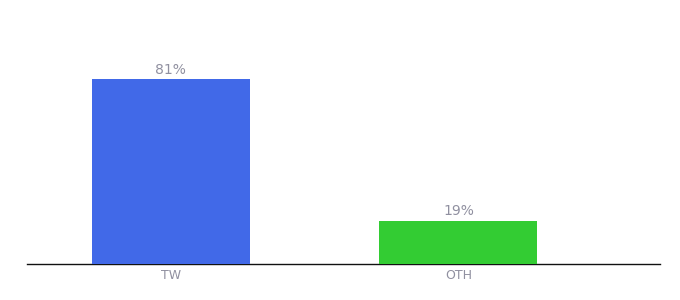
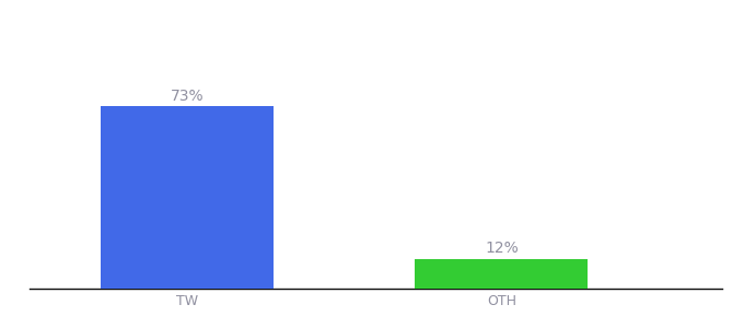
TW: 81% -> 73%
OTH: 19% -> 12%
